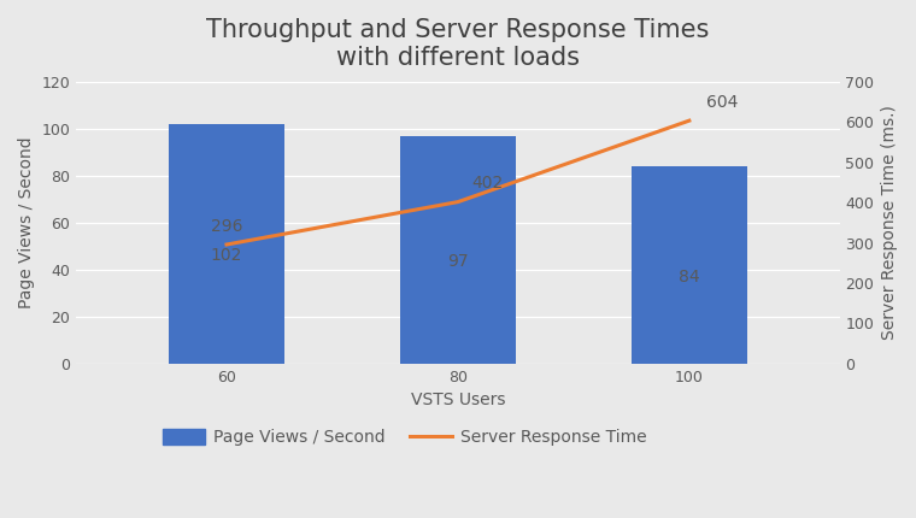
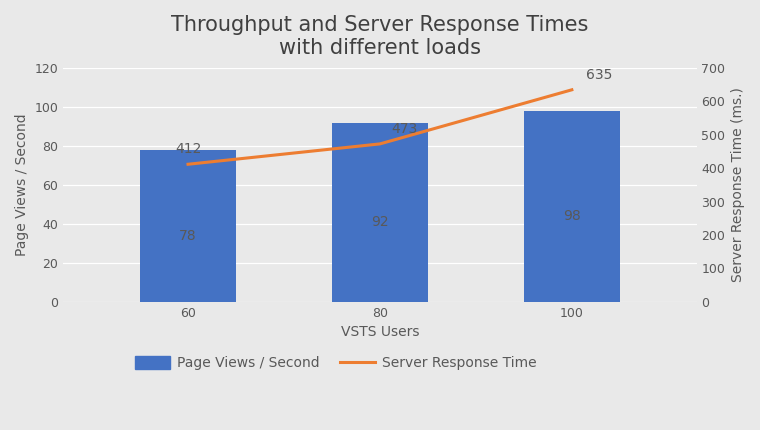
Page Views / Second/60: 102 -> 78
Server Response Time/60: 296 -> 412
Page Views / Second/80: 97 -> 92
Server Response Time/80: 402 -> 473
Page Views / Second/100: 84 -> 98
Server Response Time/100: 604 -> 635
